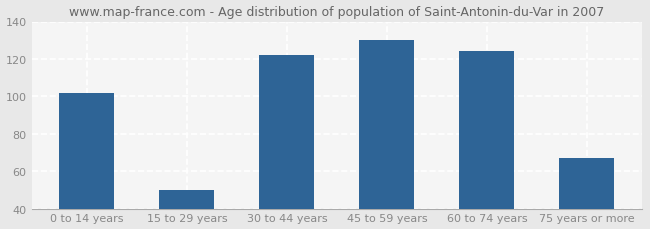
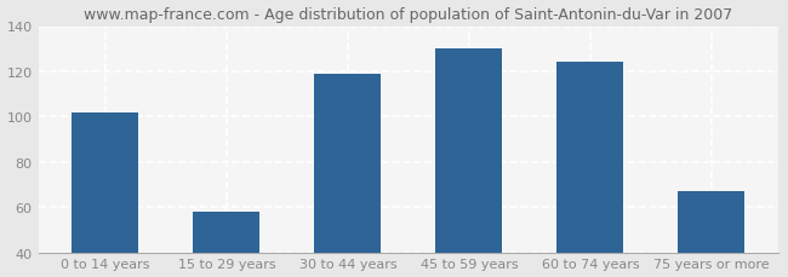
15 to 29 years: 50 -> 58
30 to 44 years: 122 -> 119
